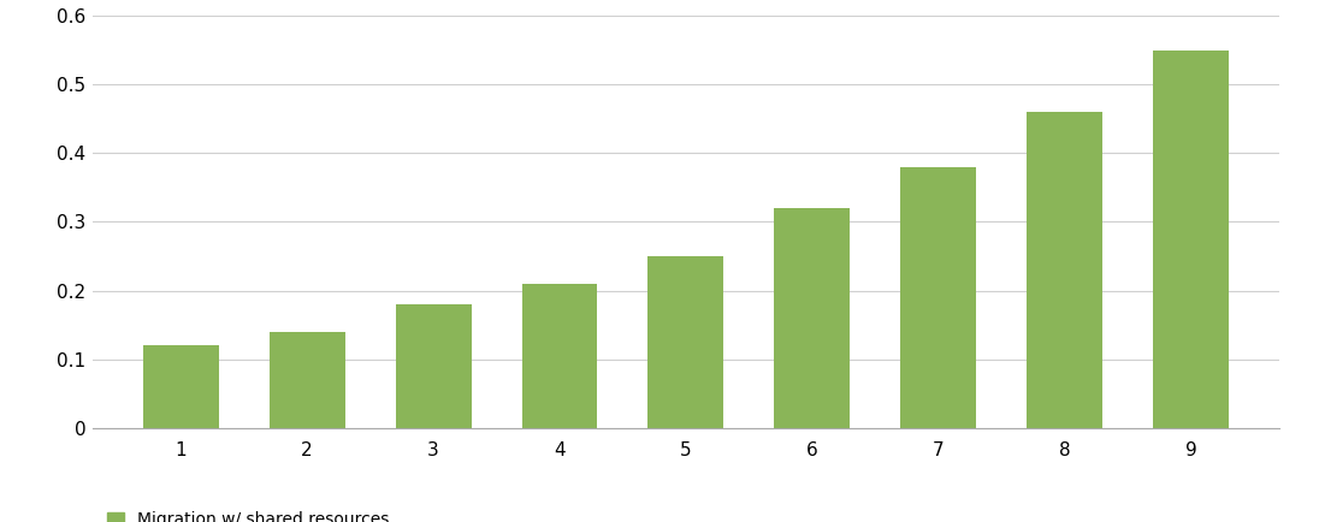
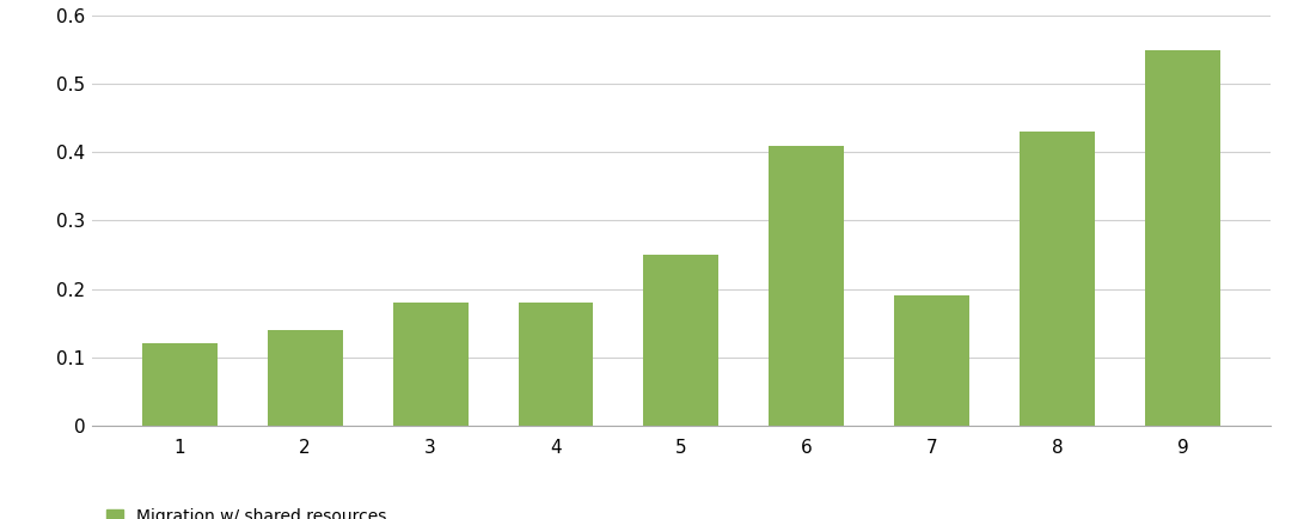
4: 0.21 -> 0.18
6: 0.32 -> 0.41
7: 0.38 -> 0.19
8: 0.46 -> 0.43
